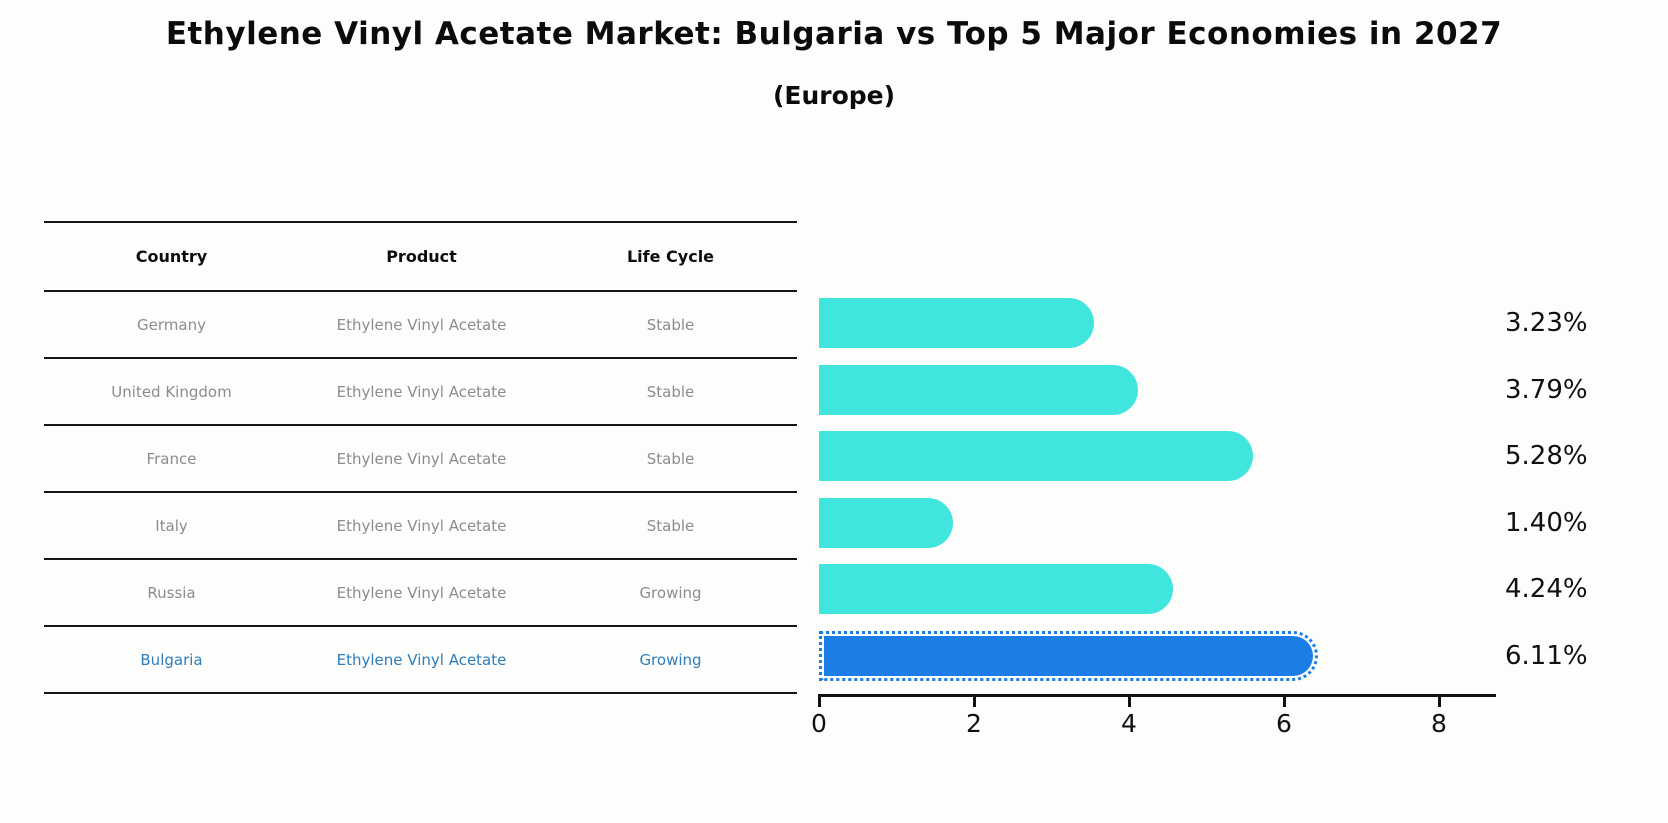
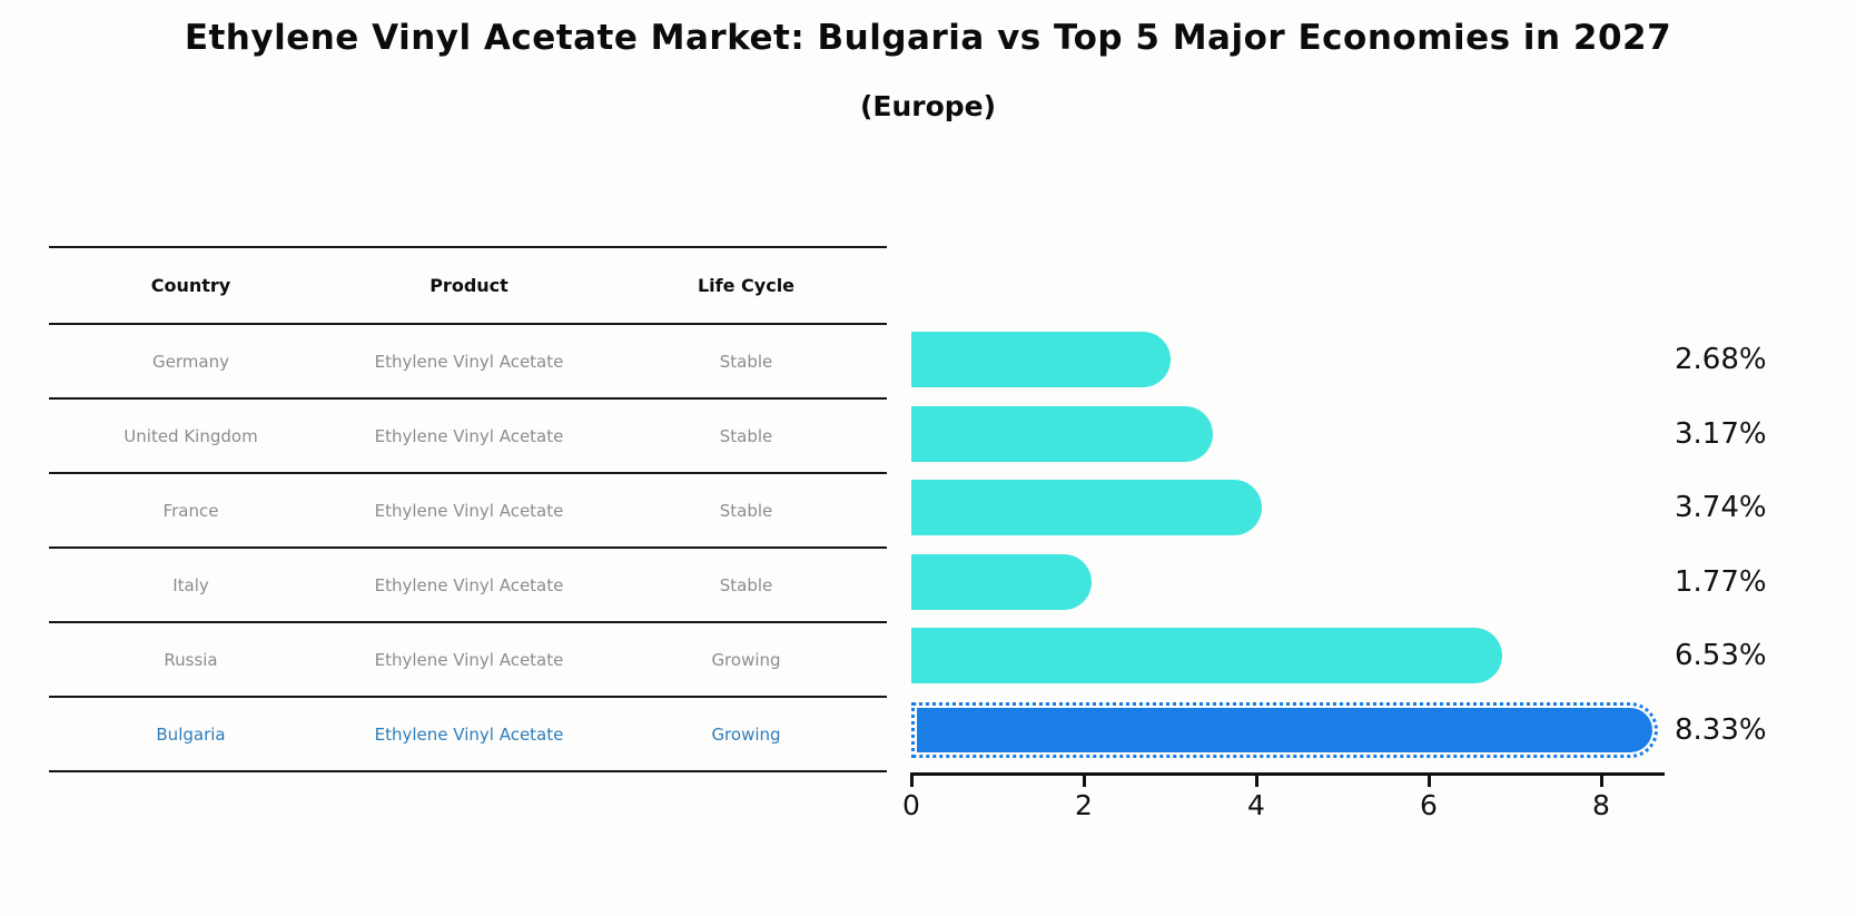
Germany: 3.23% -> 2.68%
United Kingdom: 3.79% -> 3.17%
France: 5.28% -> 3.74%
Italy: 1.40% -> 1.77%
Russia: 4.24% -> 6.53%
Bulgaria: 6.11% -> 8.33%
